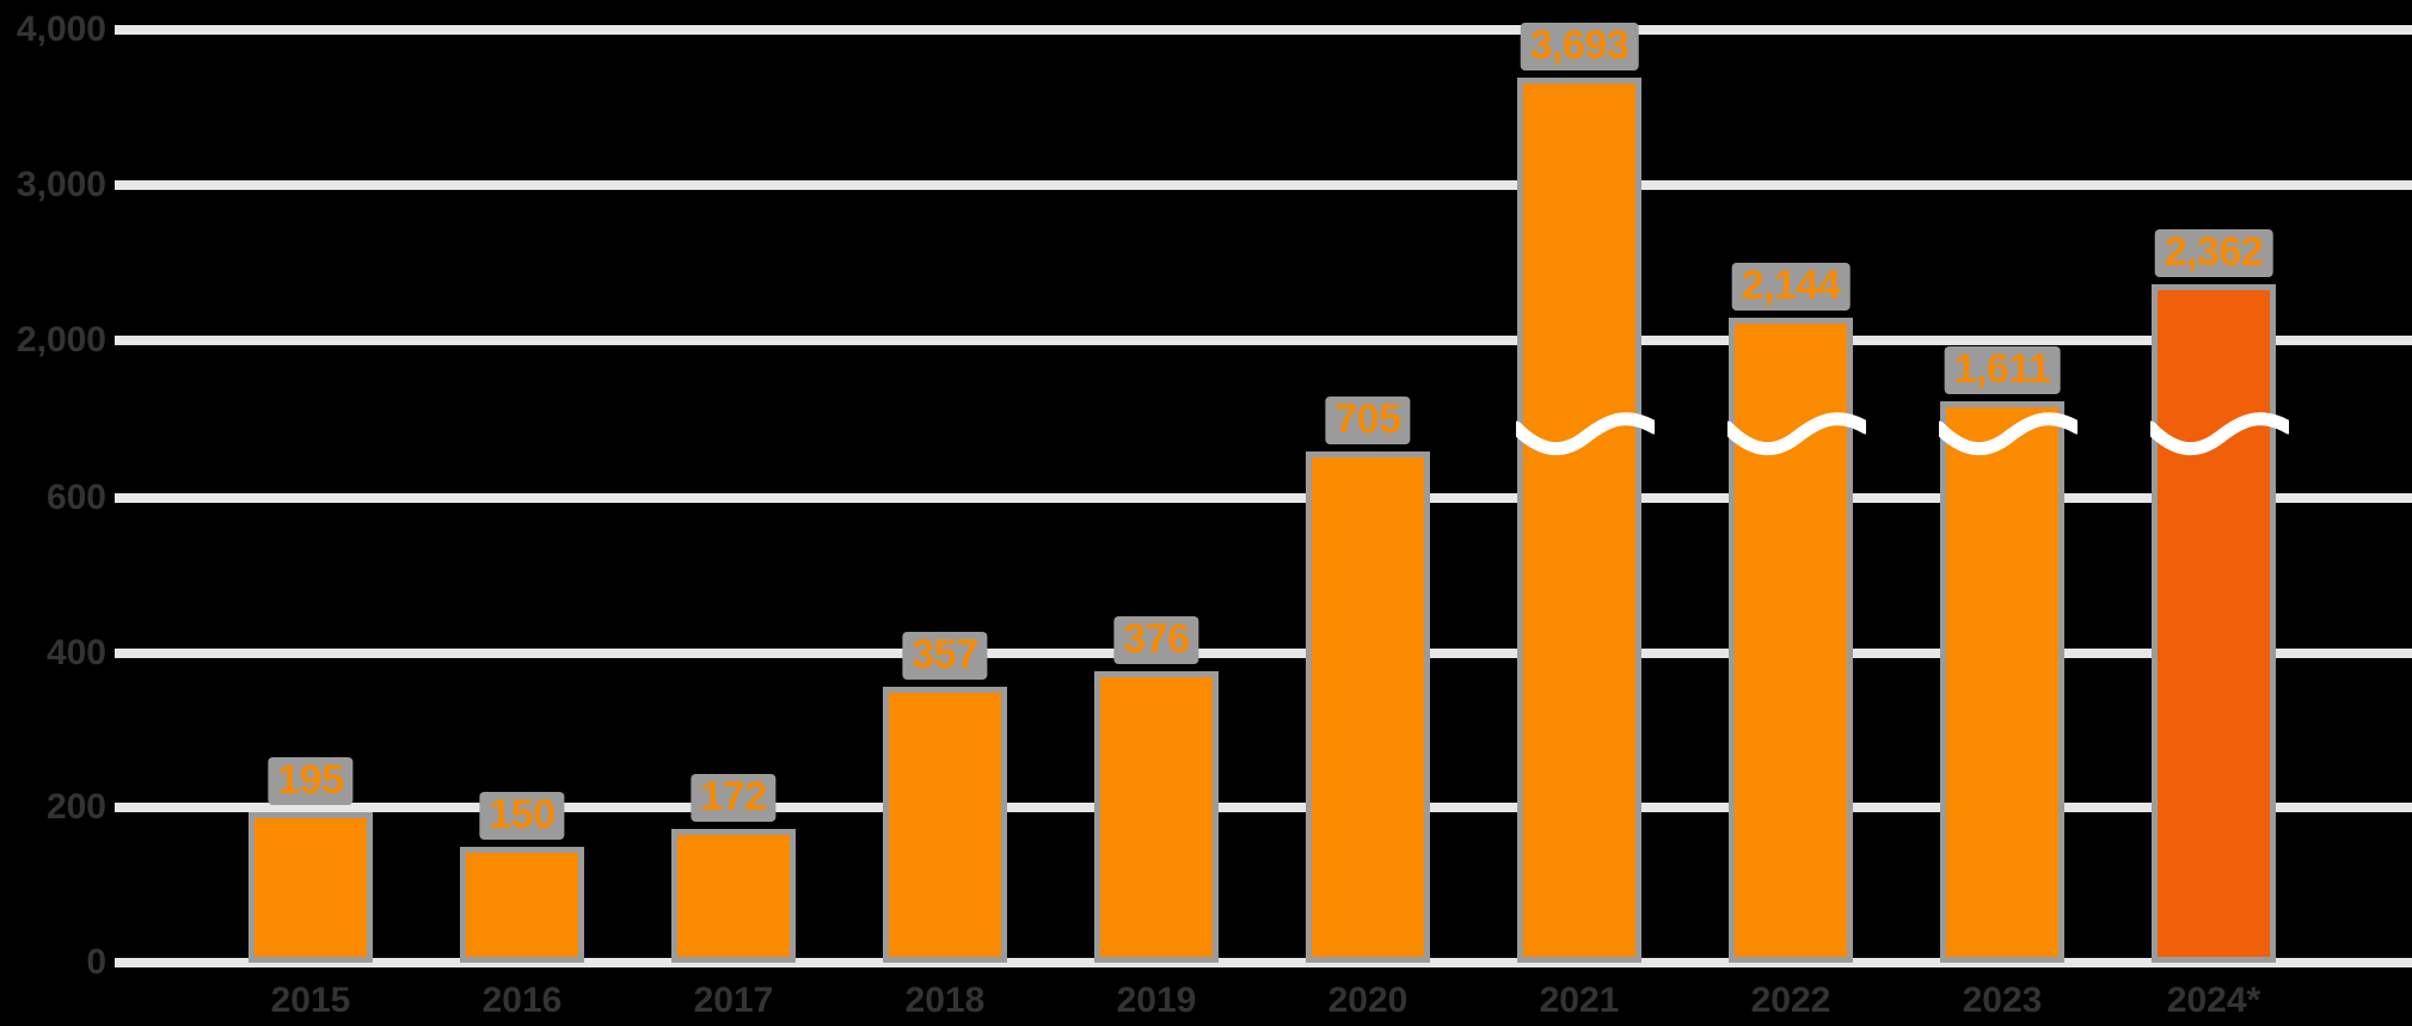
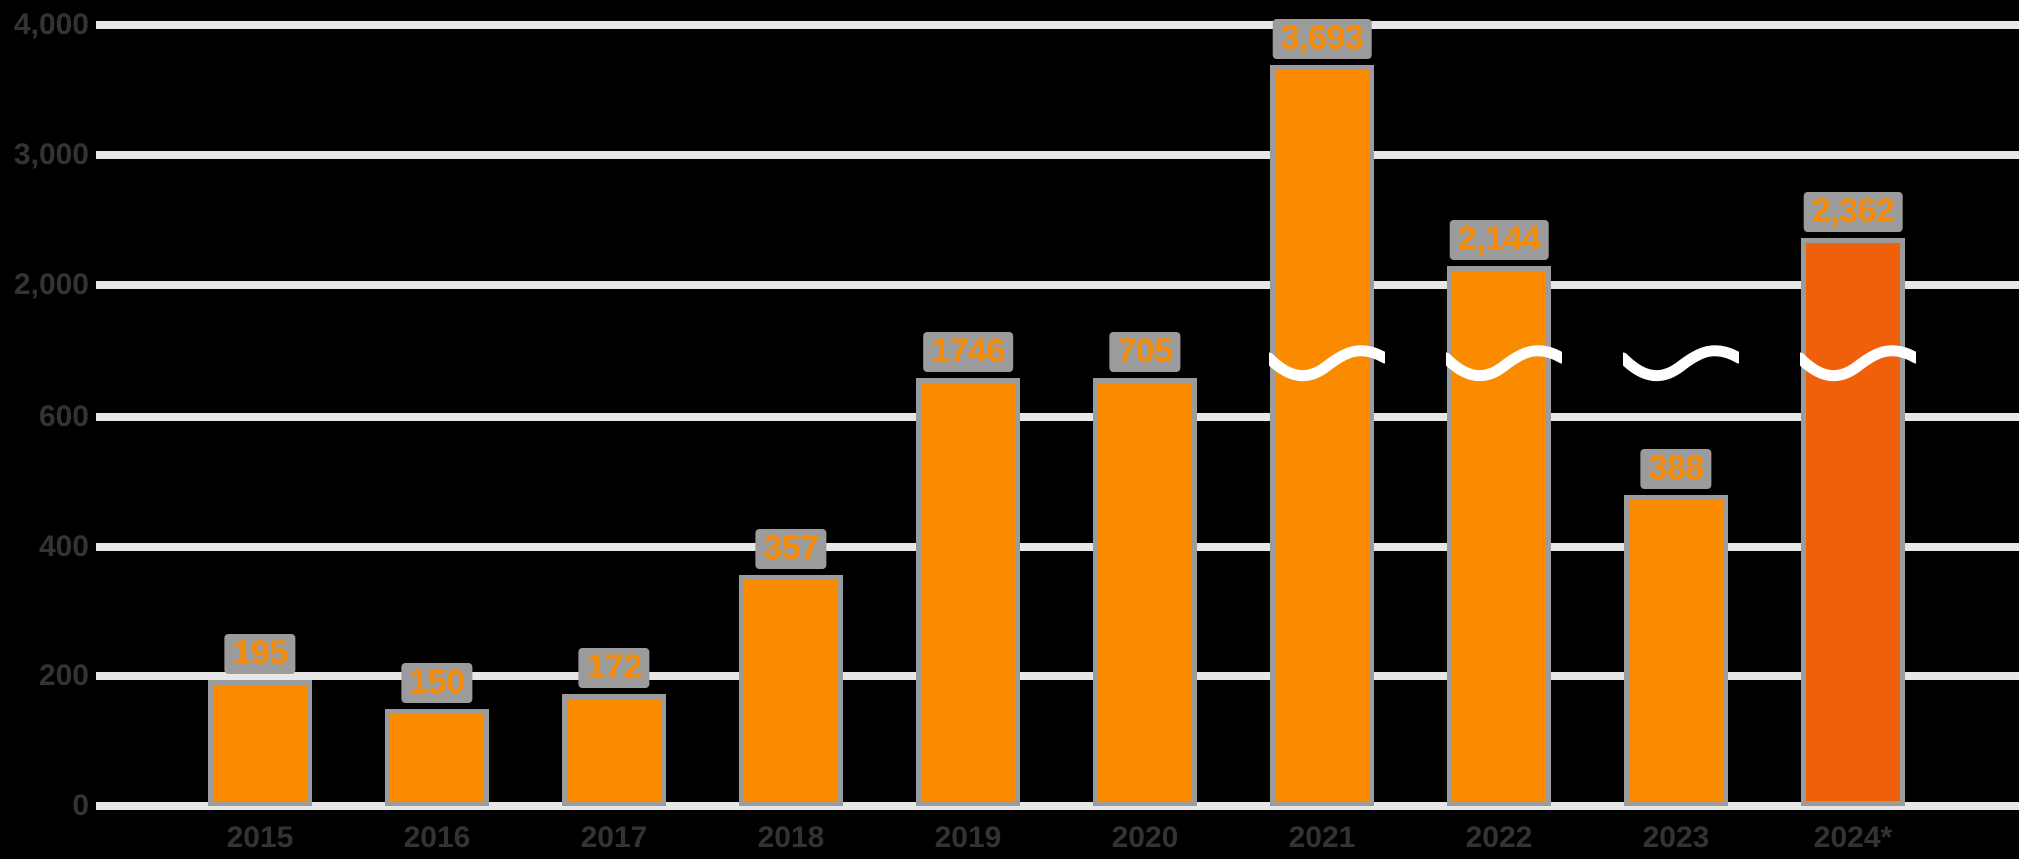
2019: 376 -> 1746
2023: 1,611 -> 388
